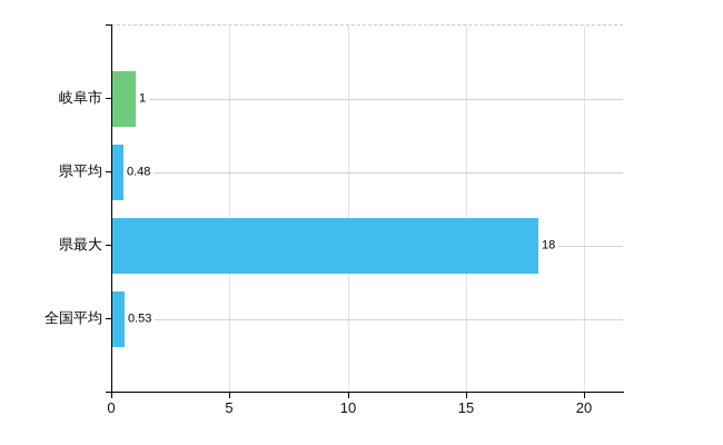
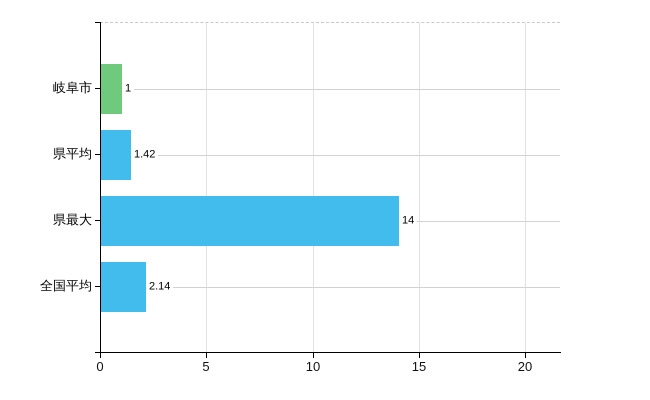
県平均: 0.48 -> 1.42
県最大: 18 -> 14
全国平均: 0.53 -> 2.14
